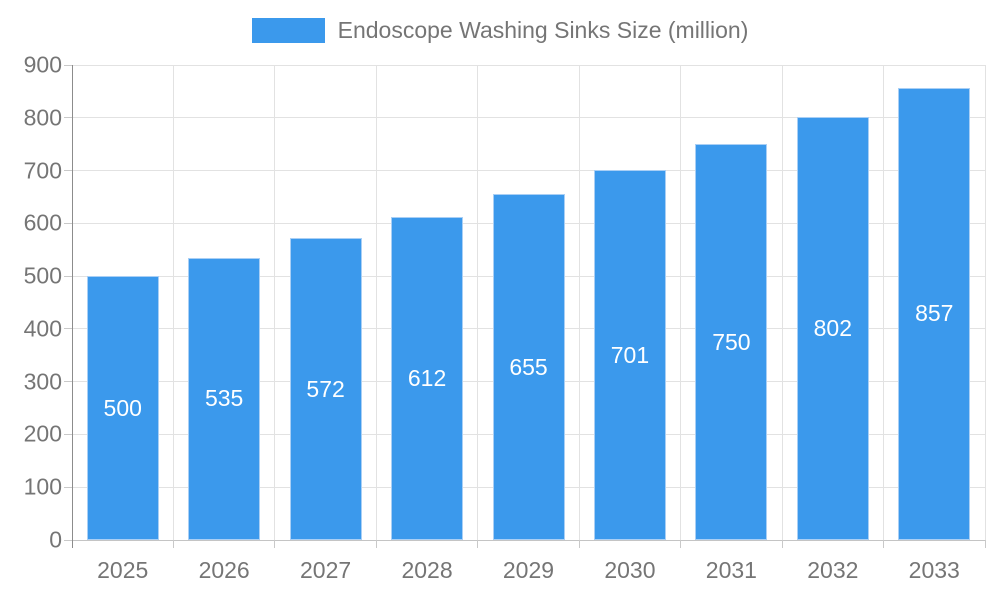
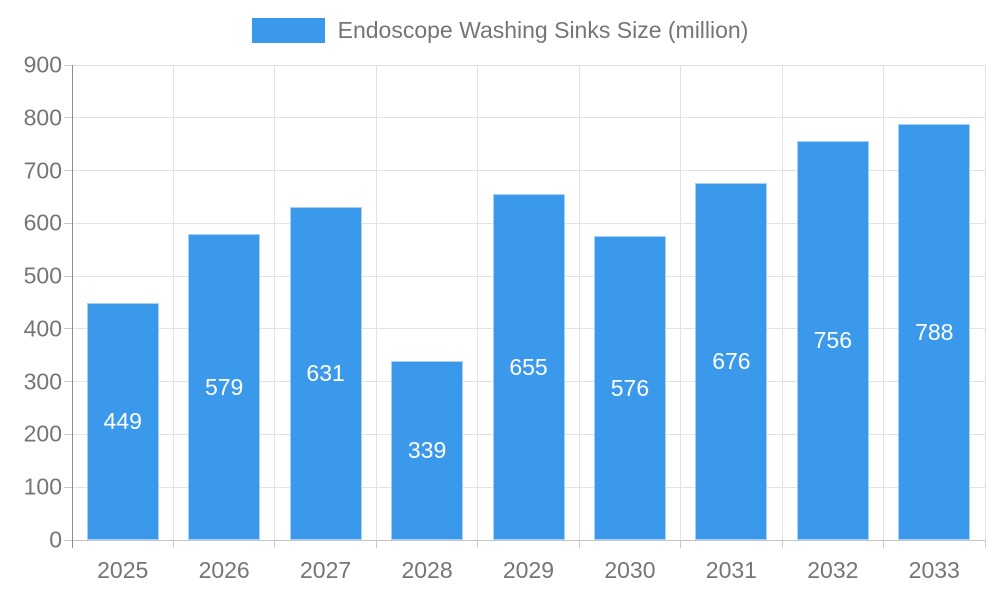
2025: 500 -> 449
2026: 535 -> 579
2027: 572 -> 631
2028: 612 -> 339
2030: 701 -> 576
2031: 750 -> 676
2032: 802 -> 756
2033: 857 -> 788
